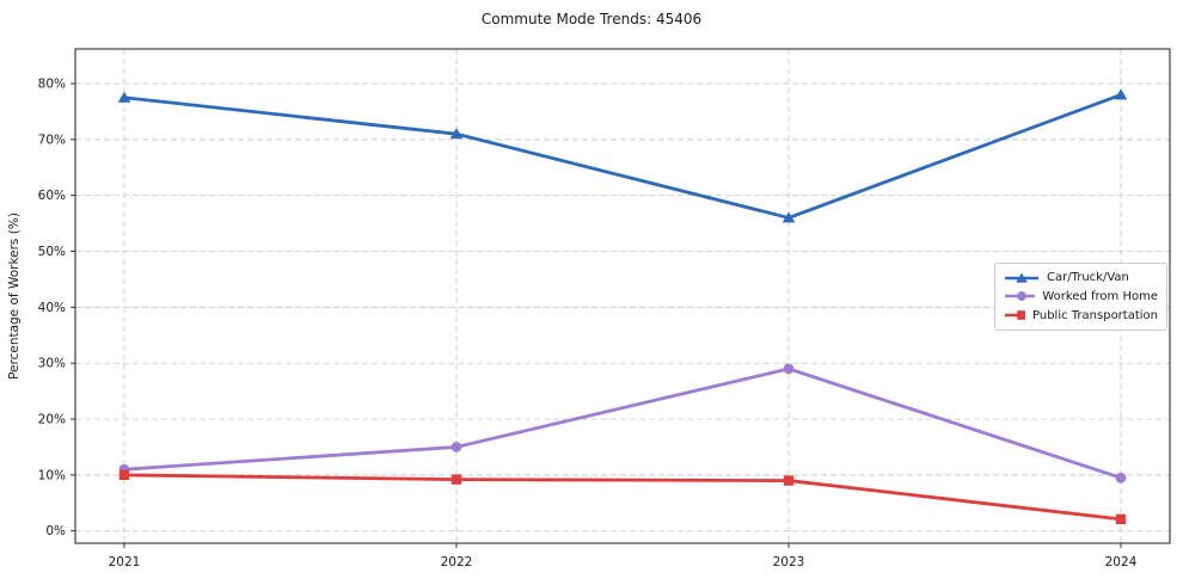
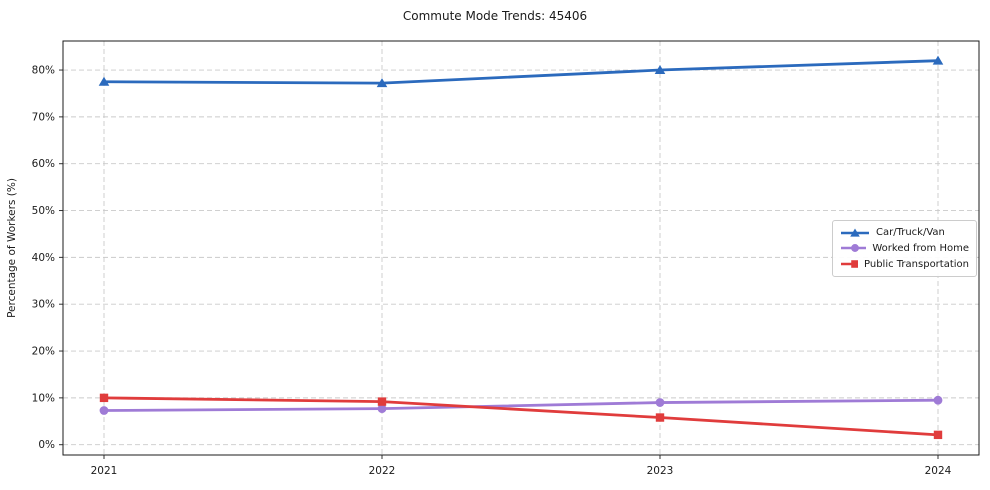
Worked from Home/2021: 11% -> 7%
Car/Truck/Van/2022: 71% -> 77%
Worked from Home/2022: 15% -> 8%
Car/Truck/Van/2023: 56% -> 80%
Worked from Home/2023: 29% -> 9%
Public Transportation/2023: 9% -> 6%
Car/Truck/Van/2024: 78% -> 82%
